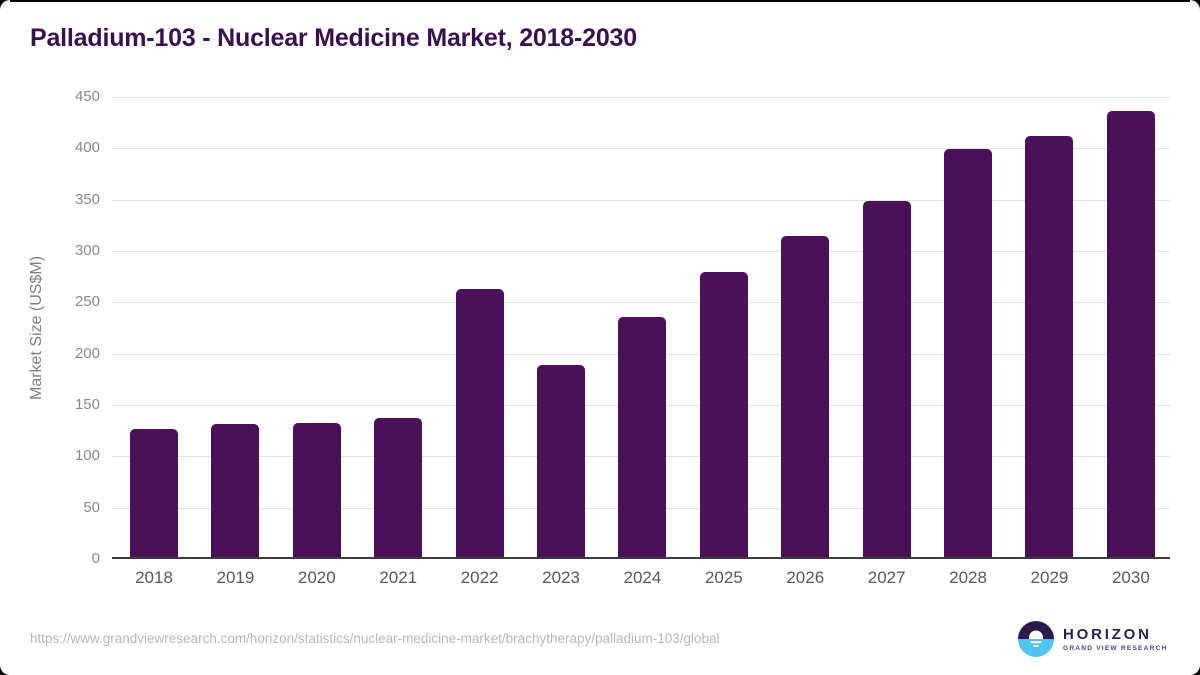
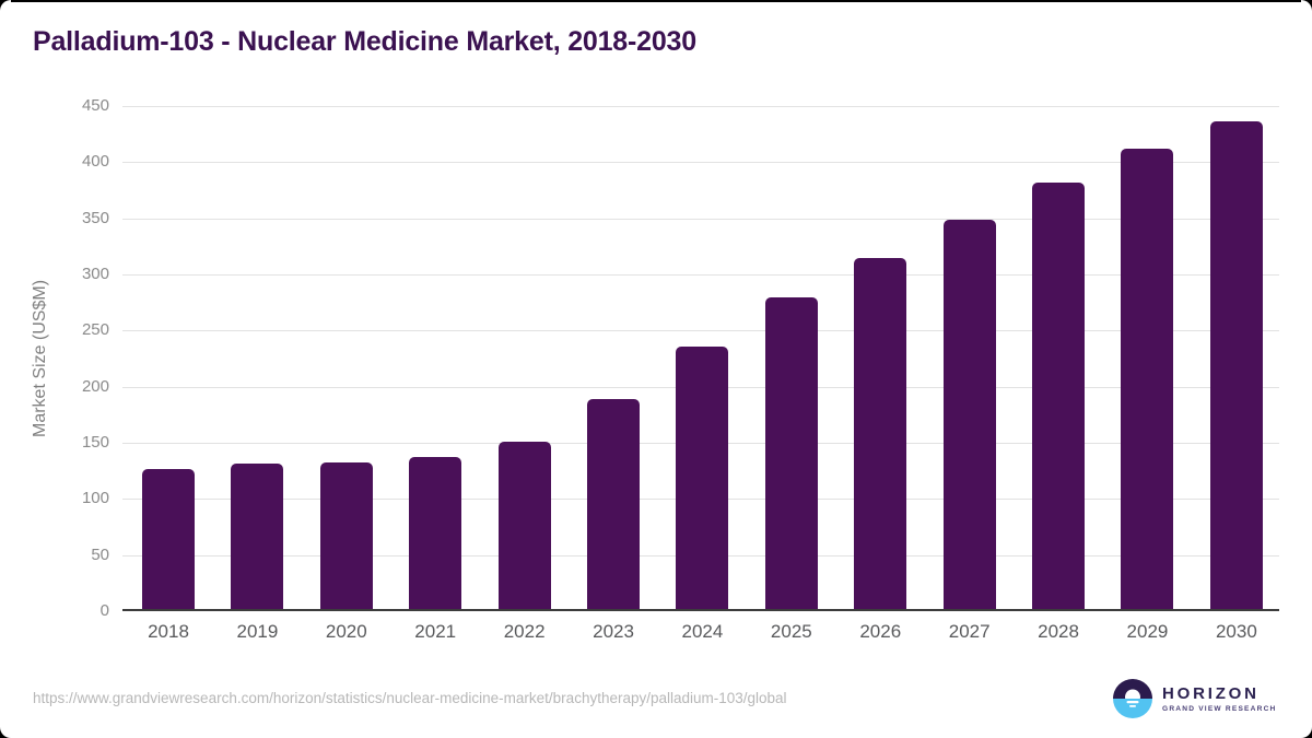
2022: 263 -> 151
2028: 399 -> 382
